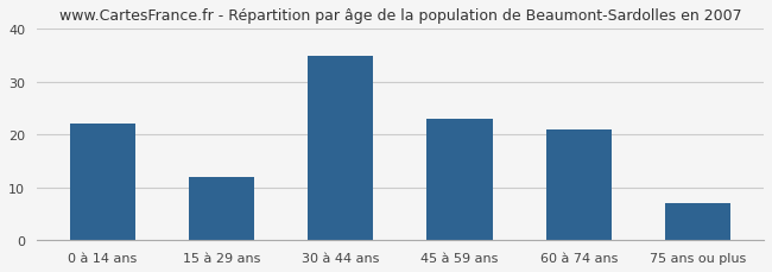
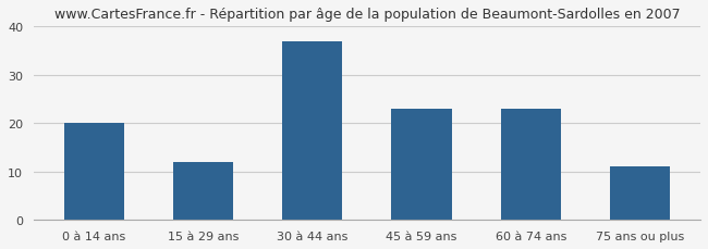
0 à 14 ans: 22 -> 20
30 à 44 ans: 35 -> 37
60 à 74 ans: 21 -> 23
75 ans ou plus: 7 -> 11
